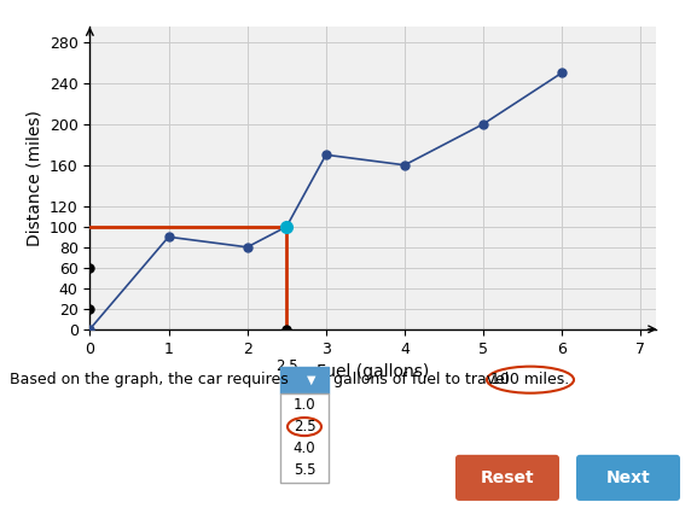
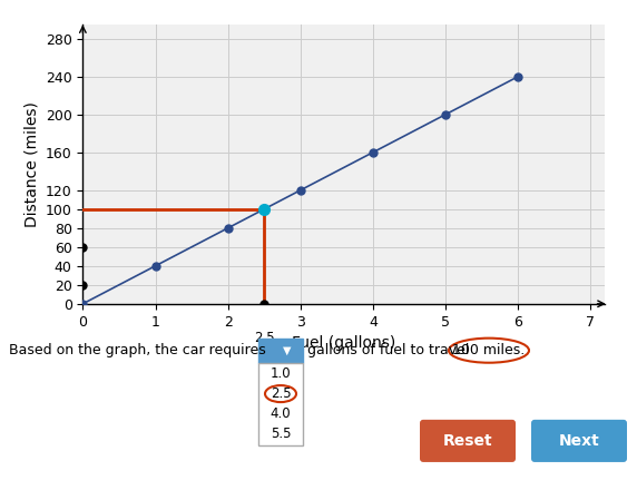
1: 90 -> 40
3: 170 -> 120
6: 250 -> 240
